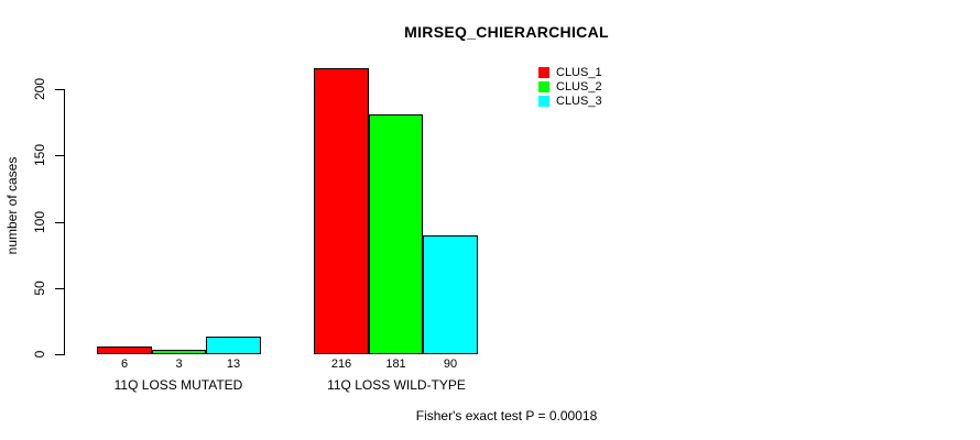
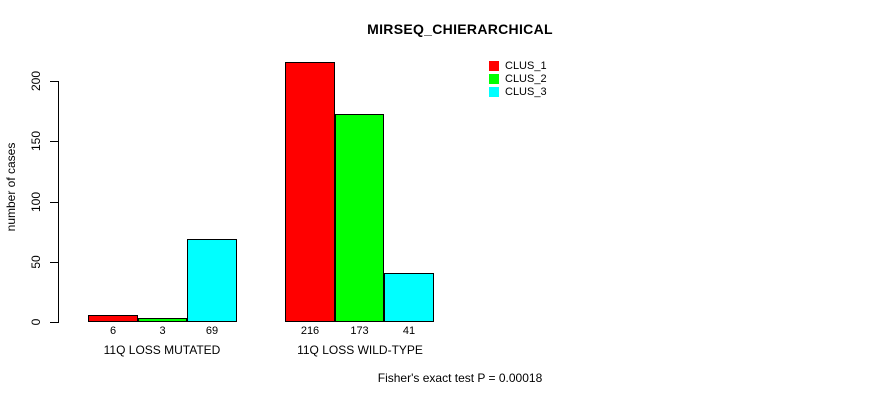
CLUS_3/11Q LOSS MUTATED: 13 -> 69
CLUS_2/11Q LOSS WILD-TYPE: 181 -> 173
CLUS_3/11Q LOSS WILD-TYPE: 90 -> 41
